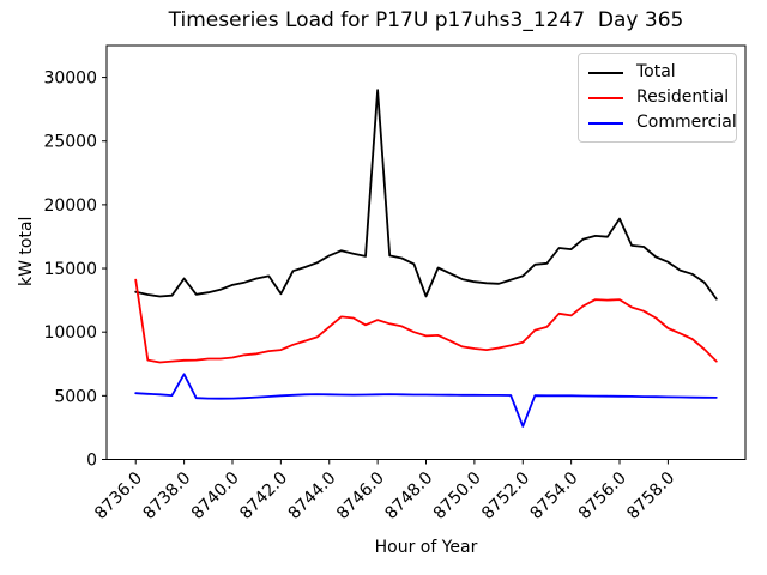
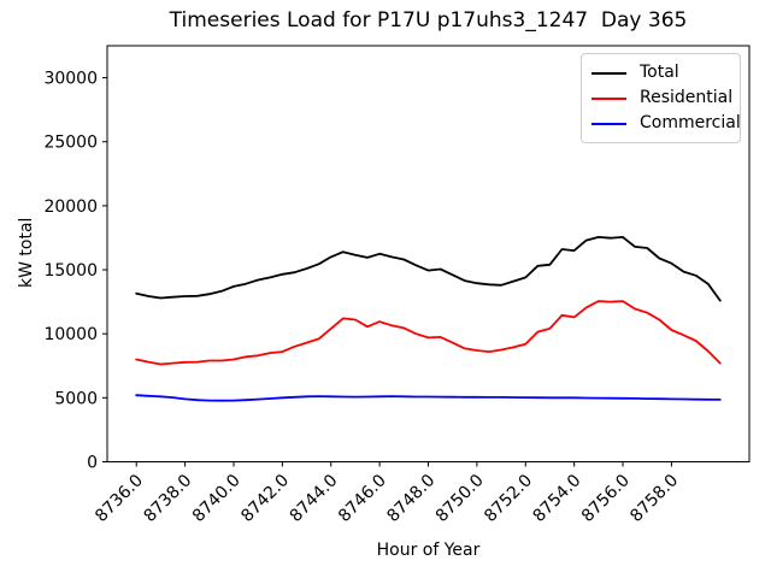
Residential/8736.0: 14100 -> 8000
Total/8738.0: 14200 -> 12900
Commercial/8738.0: 6700 -> 4900
Total/8742.0: 13000 -> 14600
Total/8746.0: 29000 -> 16200
Total/8748.0: 12800 -> 15000
Commercial/8752.0: 2600 -> 5000
Total/8756.0: 18900 -> 17600
